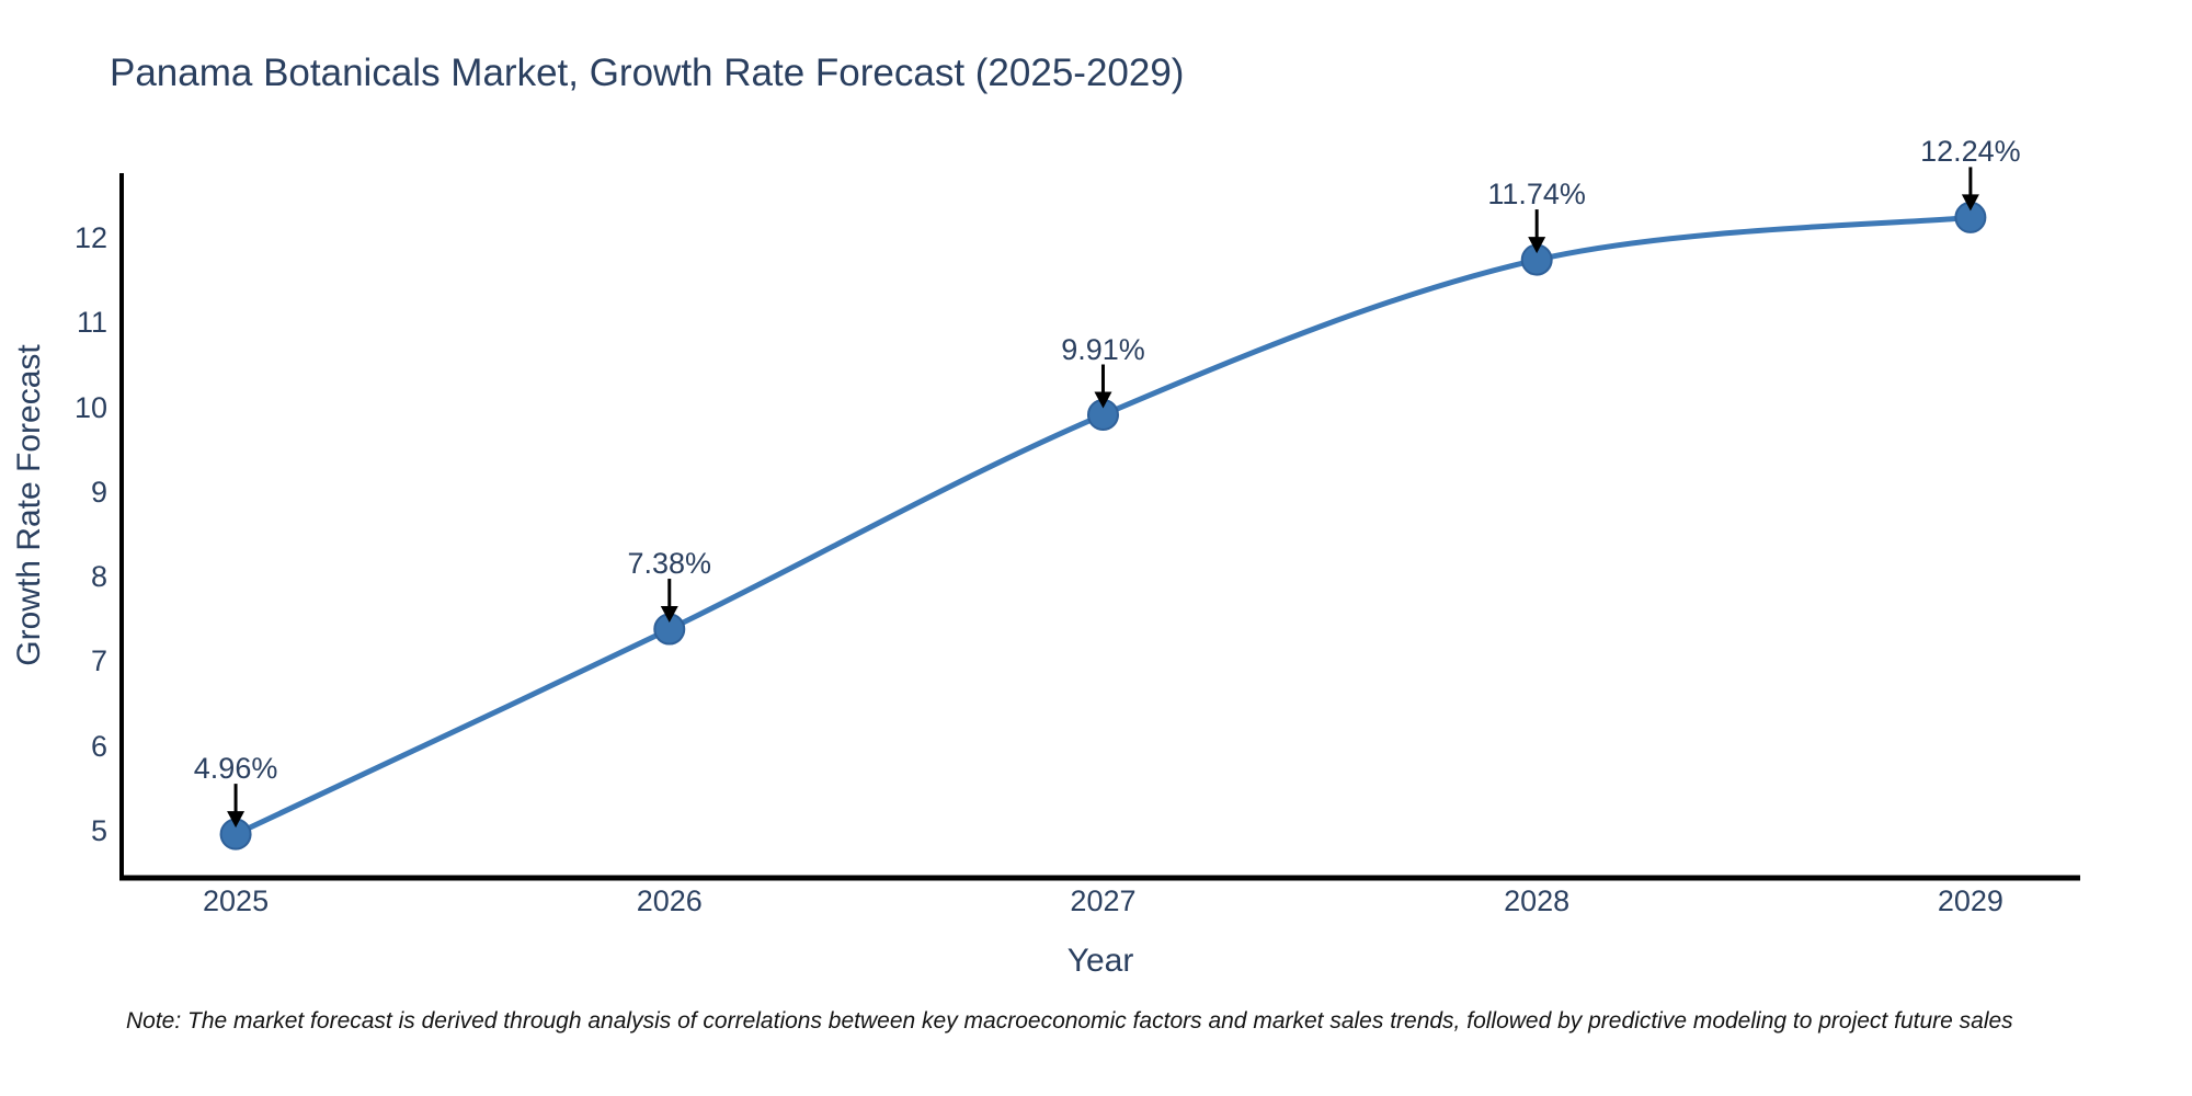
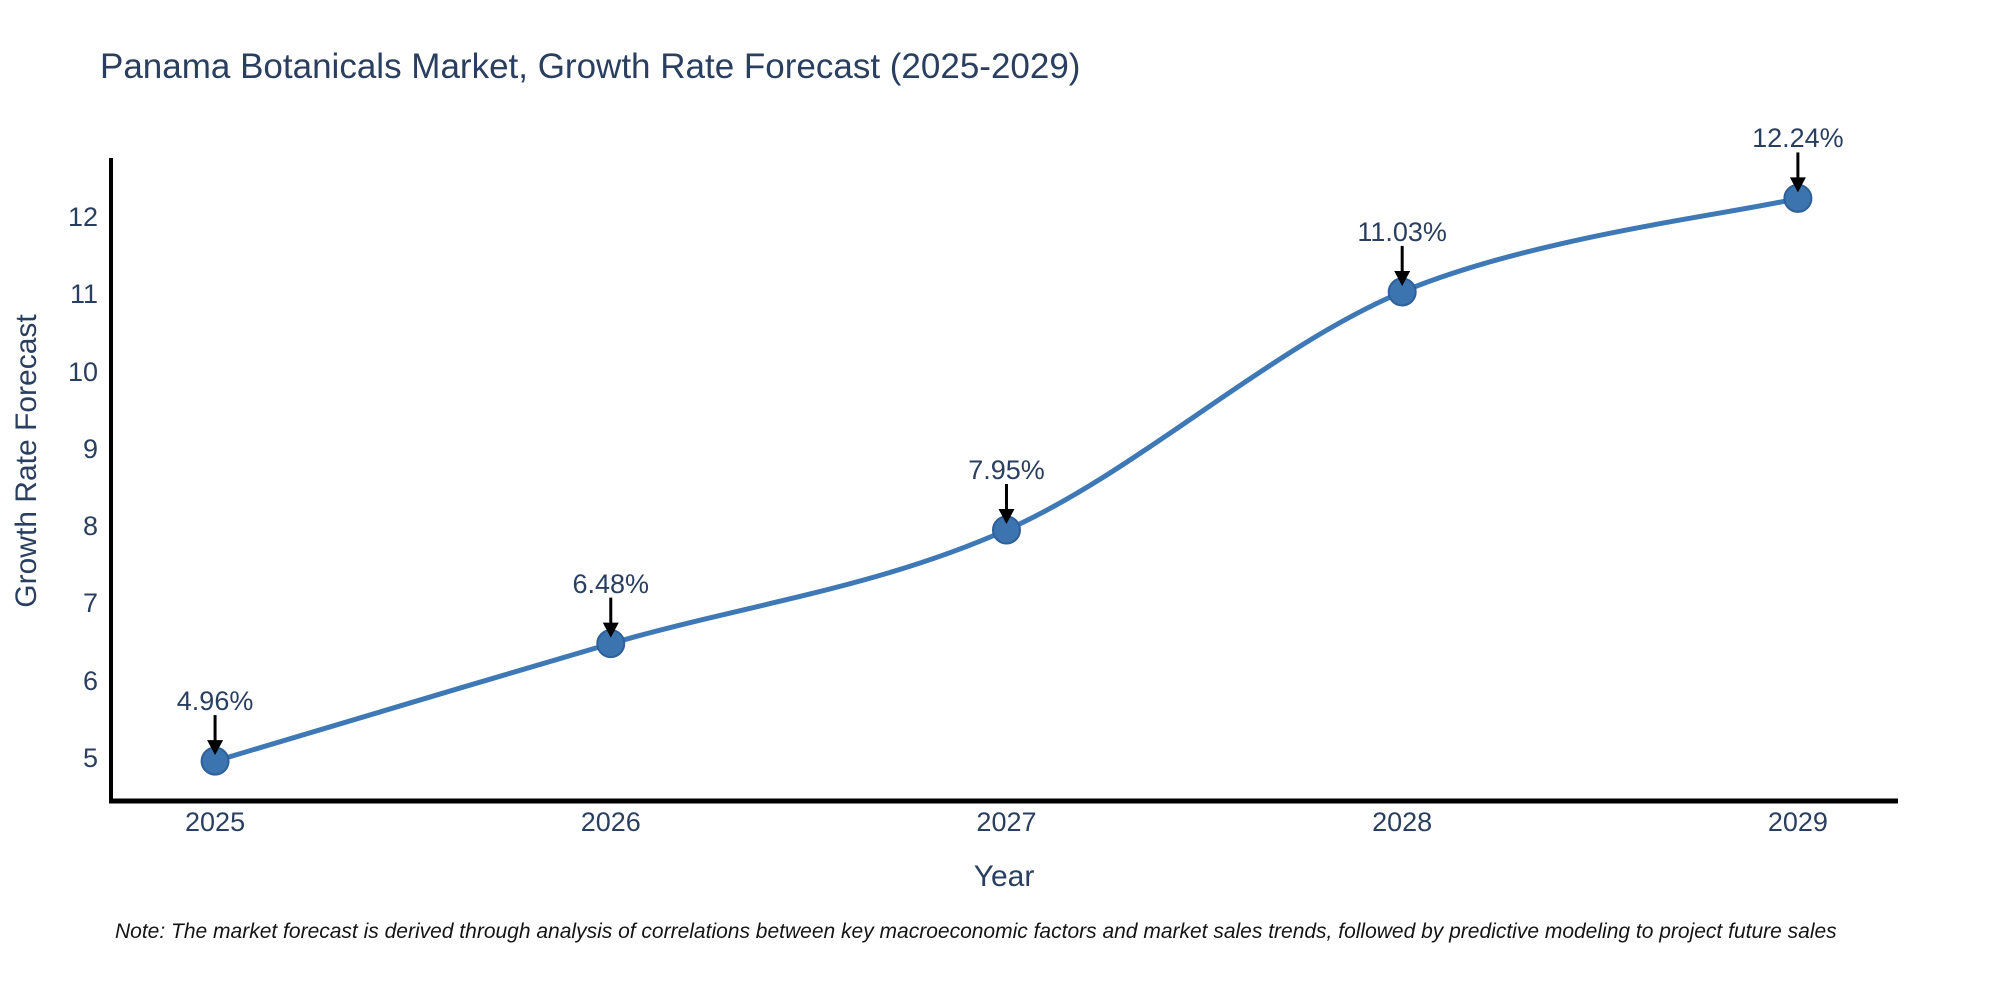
2026: 7.38% -> 6.48%
2027: 9.91% -> 7.95%
2028: 11.74% -> 11.03%
